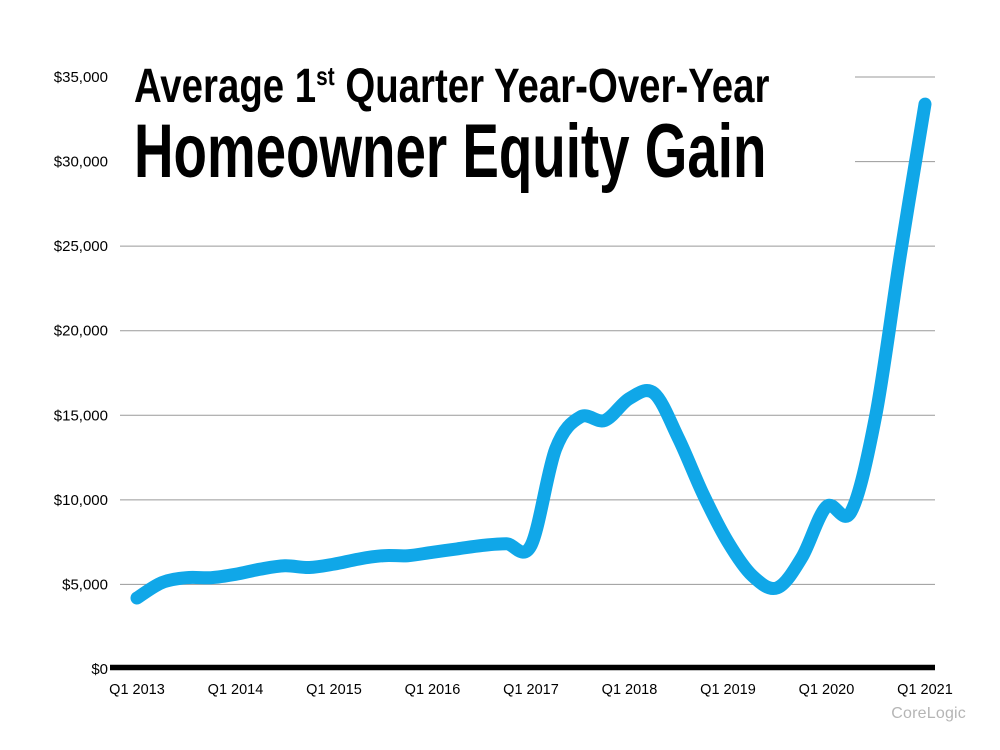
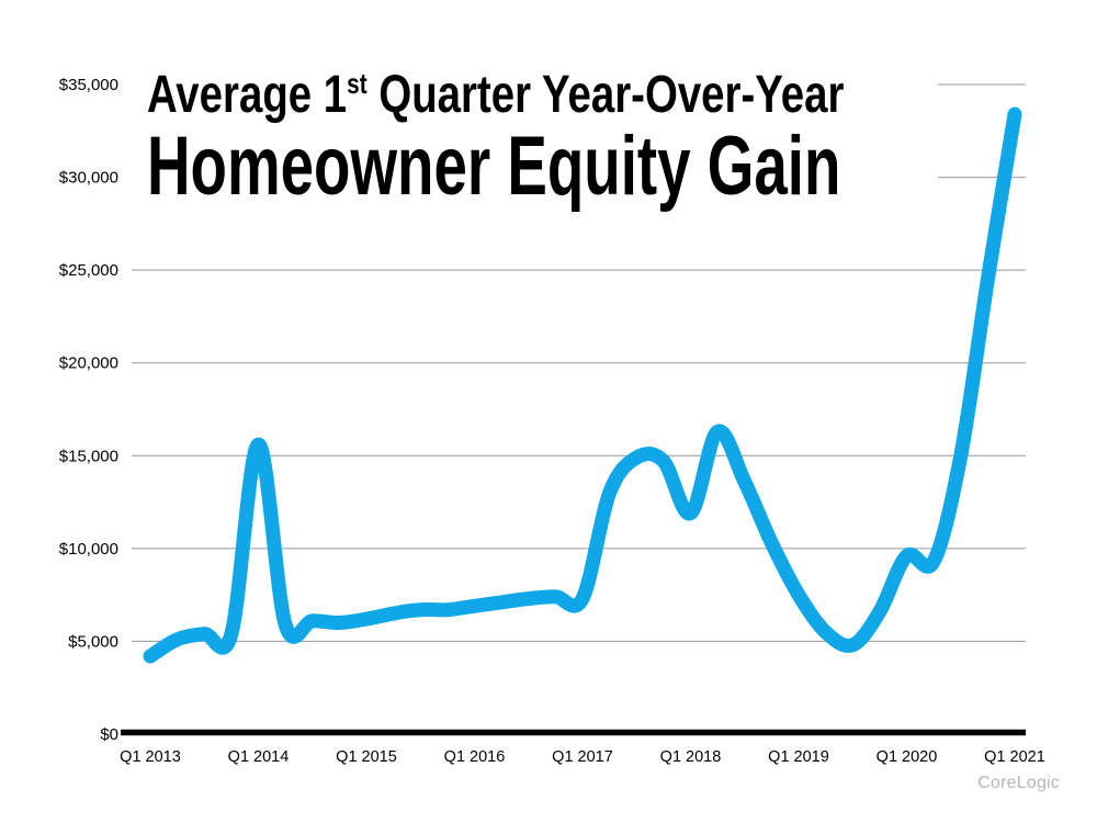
Q1 2014: $5600 -> $15600
Q1 2018: $16000 -> $11900
